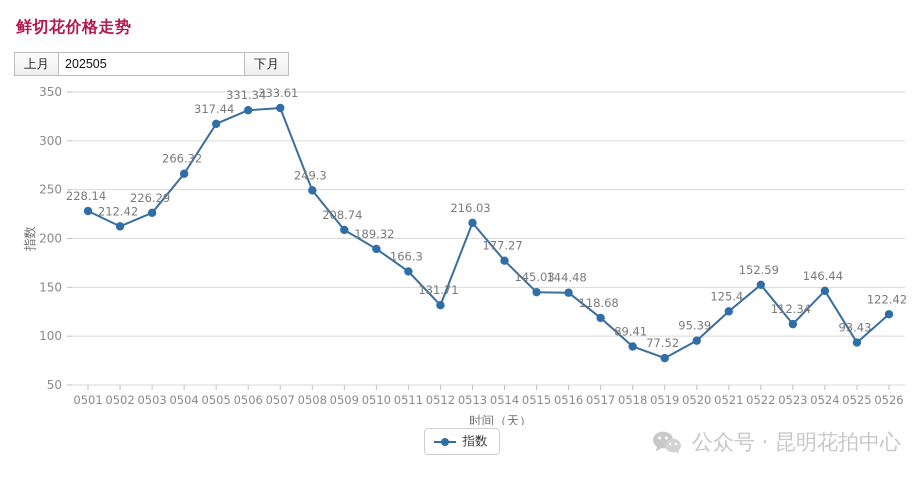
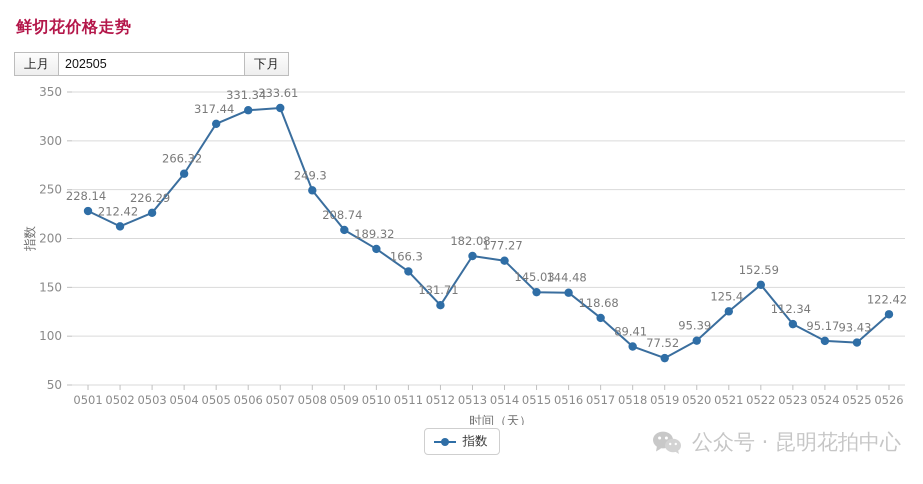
0513: 216.03 -> 182.08
0524: 146.44 -> 95.17
